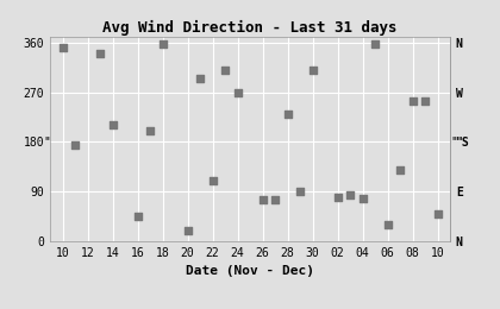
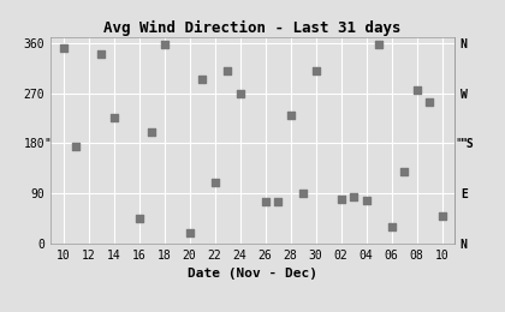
14: 210 -> 225
08: 255 -> 275
